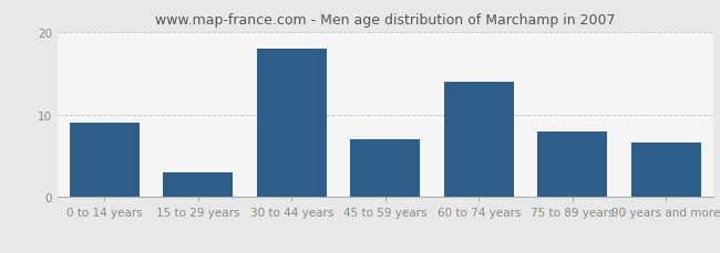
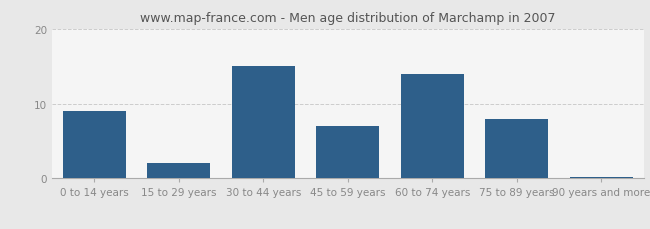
15 to 29 years: 3.0 -> 2.0
30 to 44 years: 18.0 -> 15.0
90 years and more: 6.6 -> 0.2
